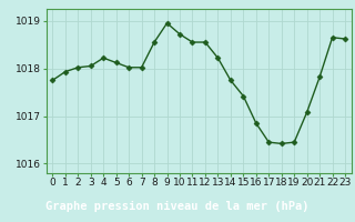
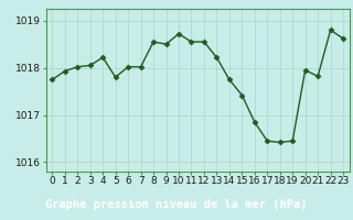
5: 1018.12 -> 1017.80
9: 1018.95 -> 1018.50
20: 1017.08 -> 1017.95
22: 1018.65 -> 1018.80
